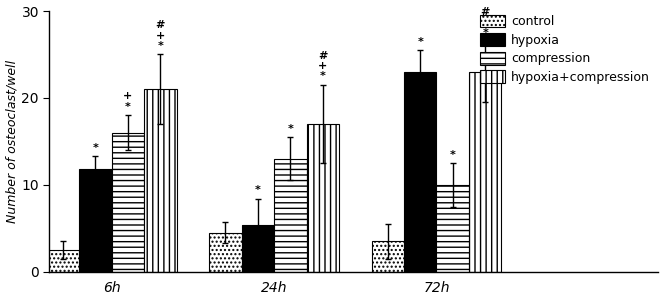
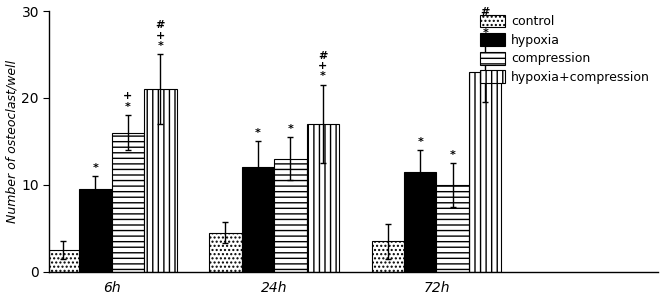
hypoxia/6h: 11.8 -> 9.5
hypoxia/24h: 5.4 -> 12.0
hypoxia/72h: 23.0 -> 11.5
